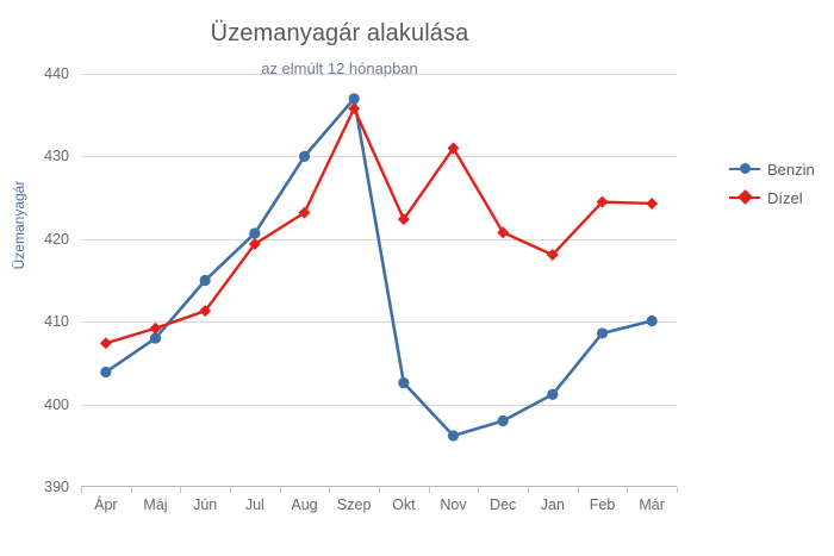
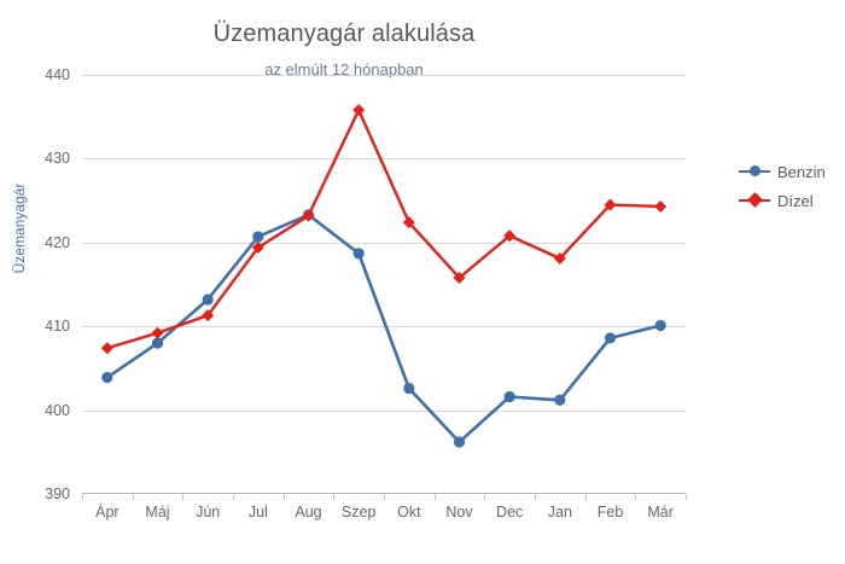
Benzin/Jún: 415 -> 413
Benzin/Aug: 430 -> 423
Benzin/Szep: 437 -> 419
Dízel/Nov: 431 -> 416
Benzin/Dec: 398 -> 402
